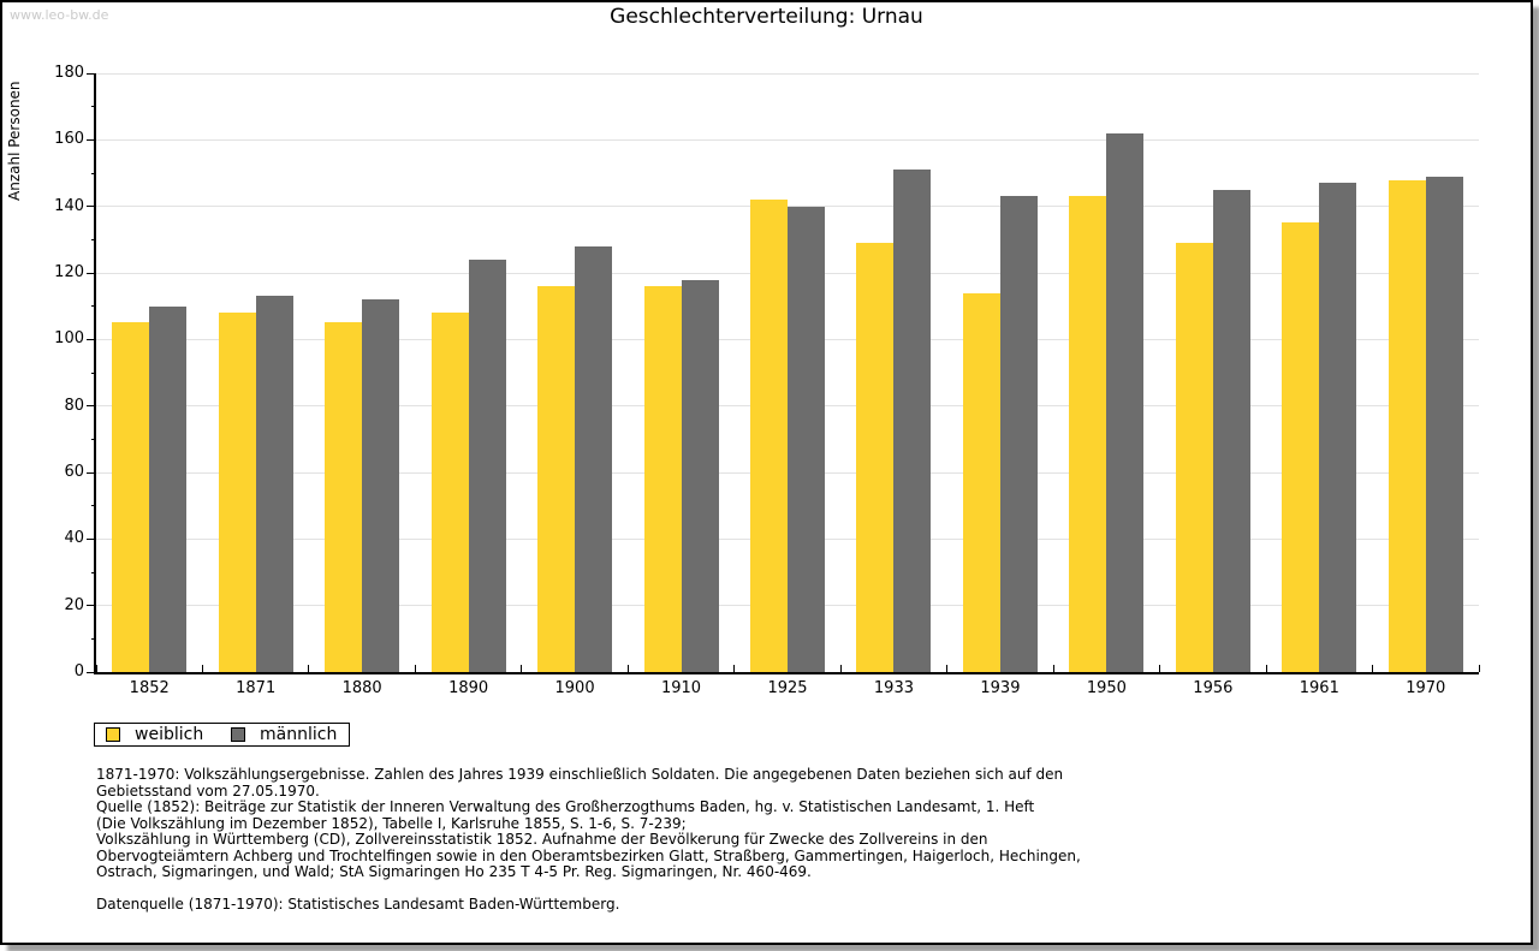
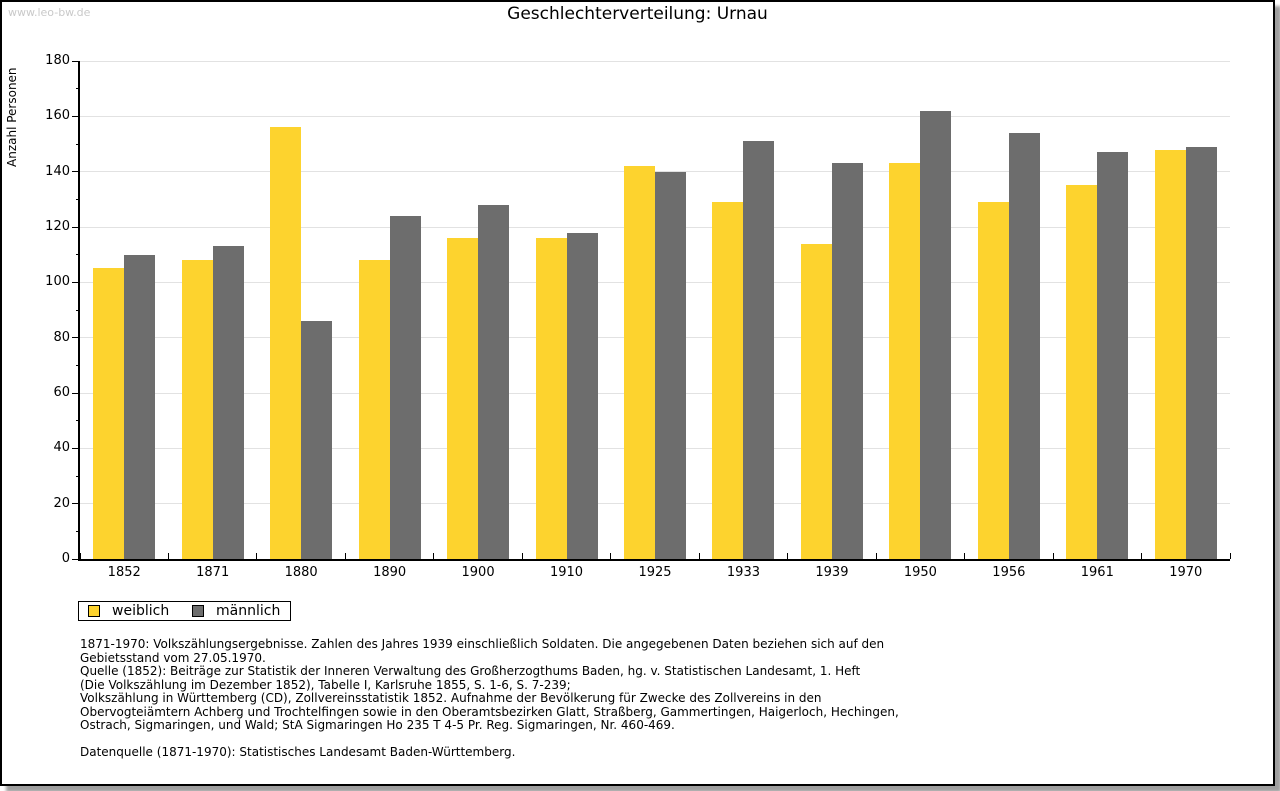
weiblich/1880: 105 -> 156
männlich/1880: 112 -> 86
männlich/1956: 145 -> 154
